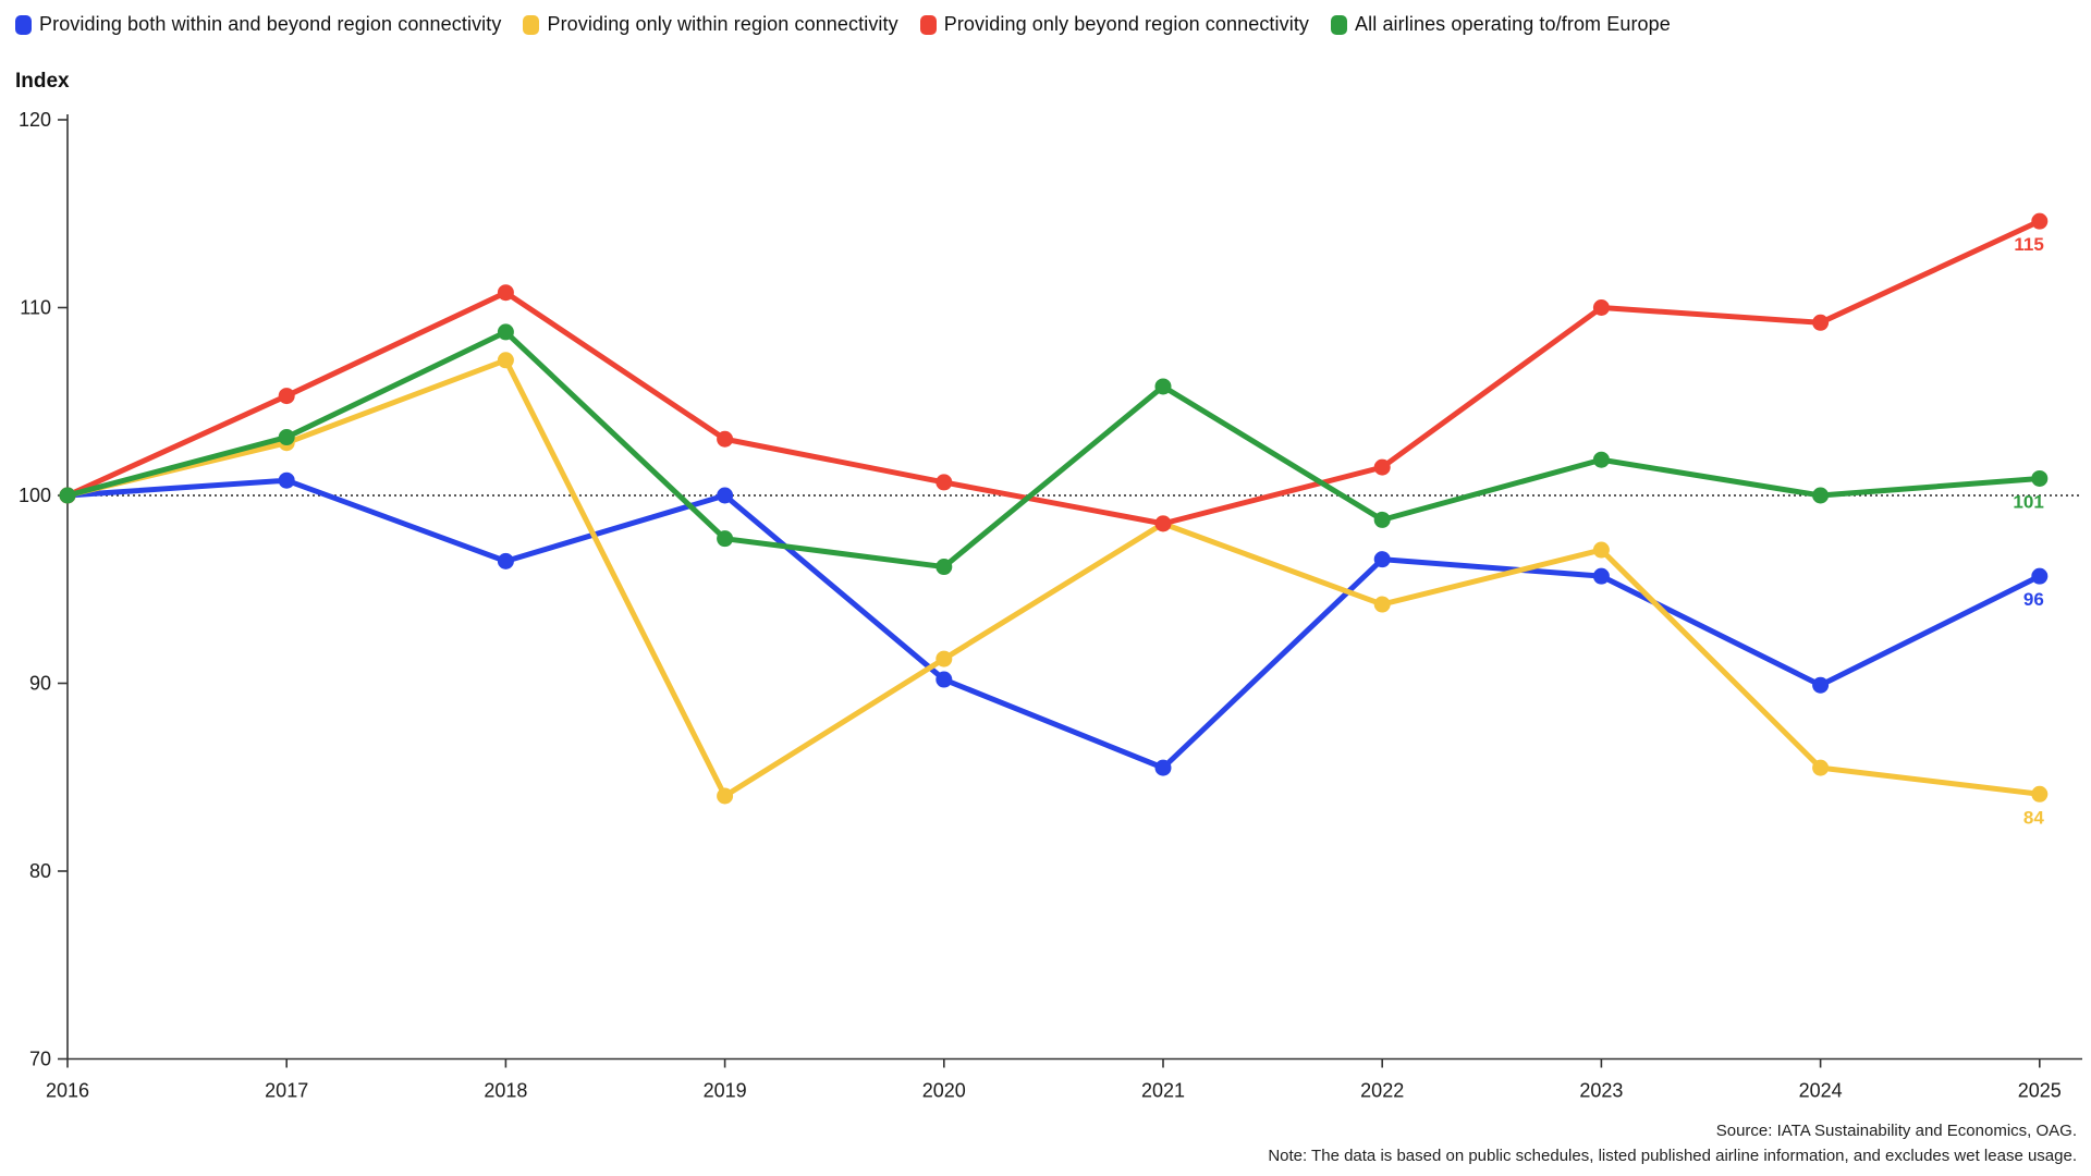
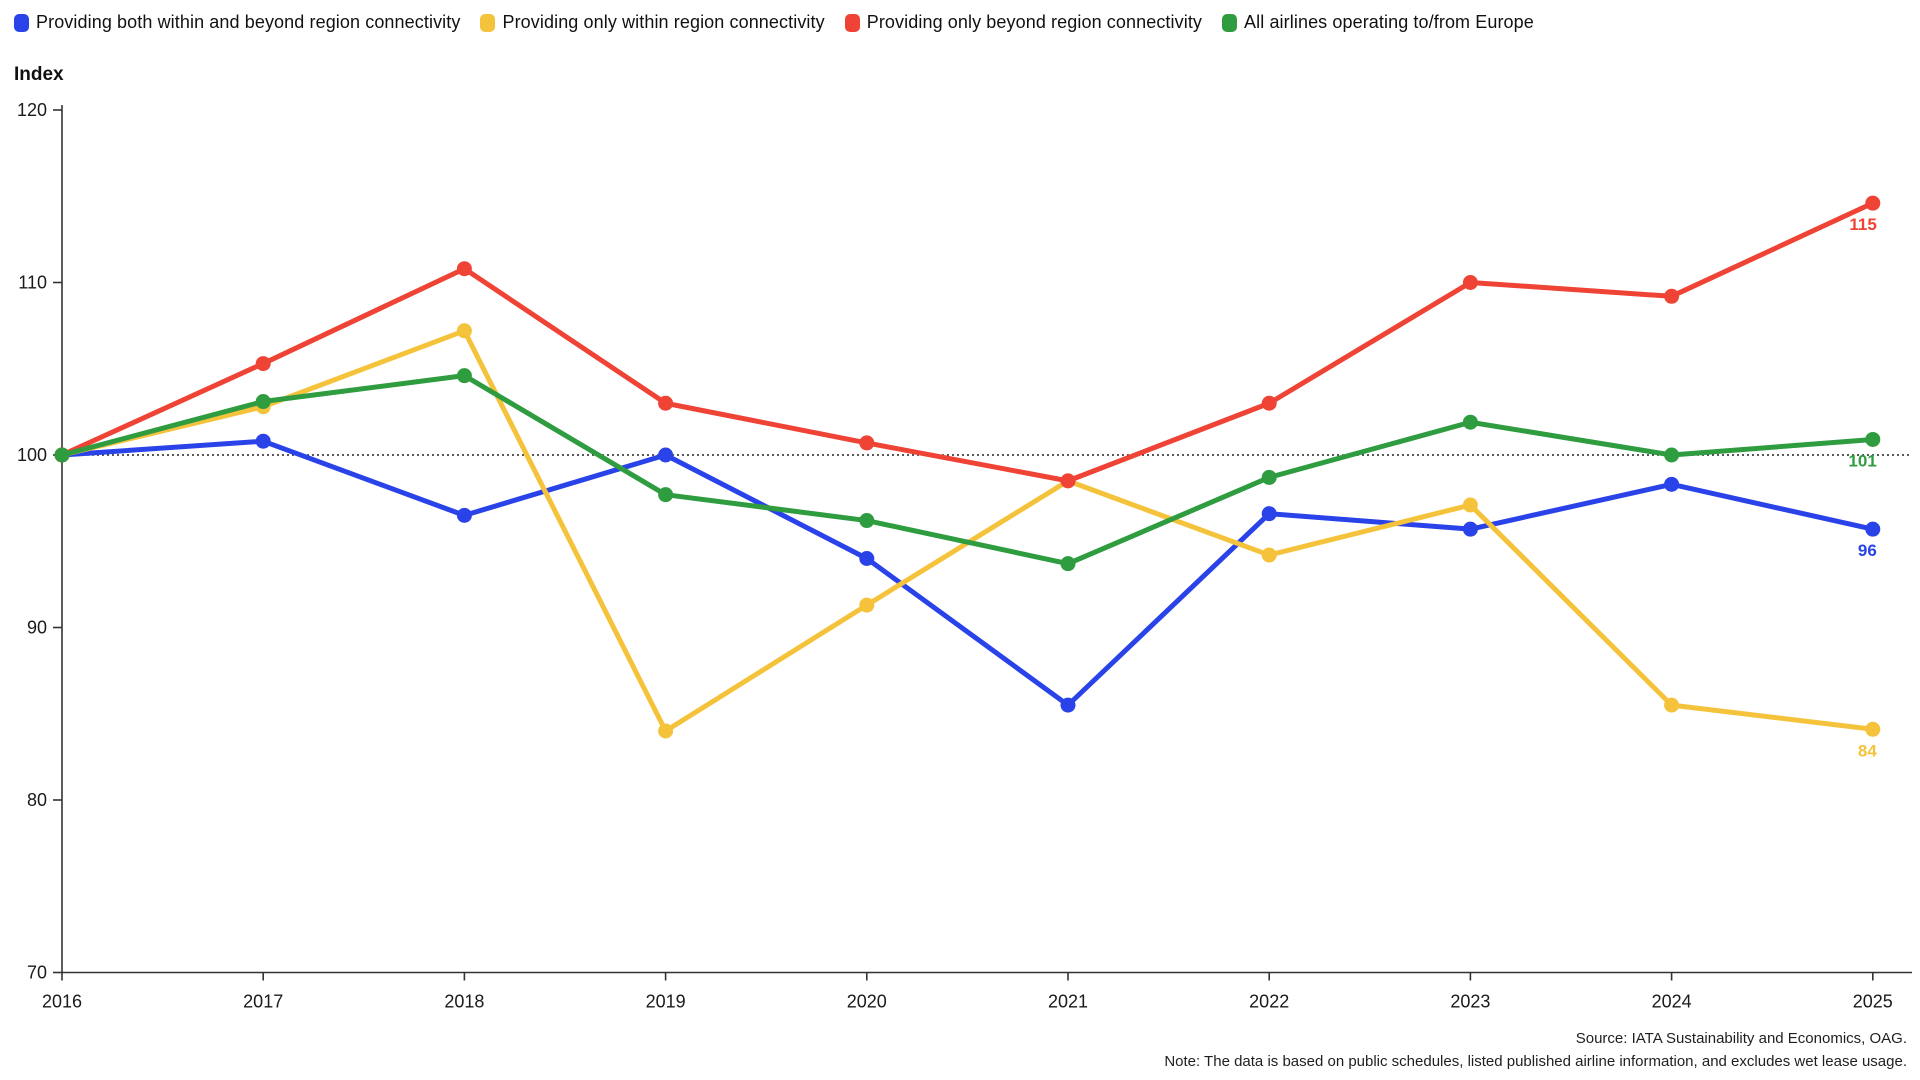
All airlines operating to/from Europe/2018: 108.7 -> 104.6
Providing both within and beyond region connectivity/2020: 90.2 -> 94.0
All airlines operating to/from Europe/2021: 105.8 -> 93.7
Providing only beyond region connectivity/2022: 101.5 -> 103.0
Providing both within and beyond region connectivity/2024: 89.9 -> 98.3
